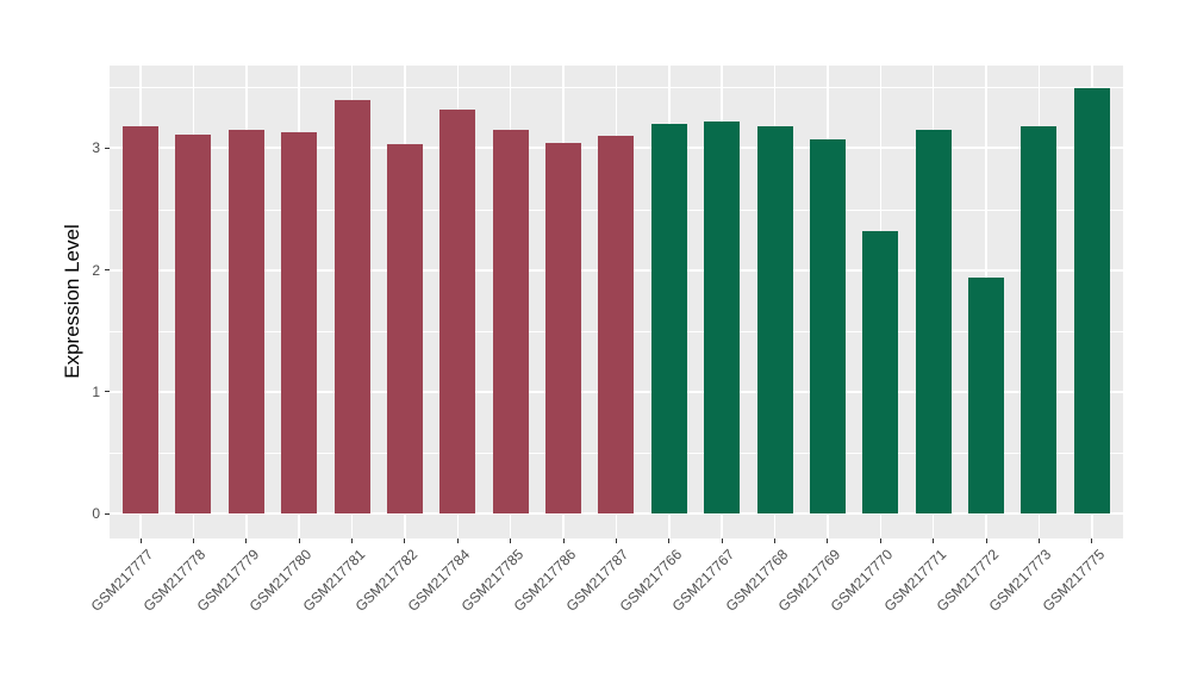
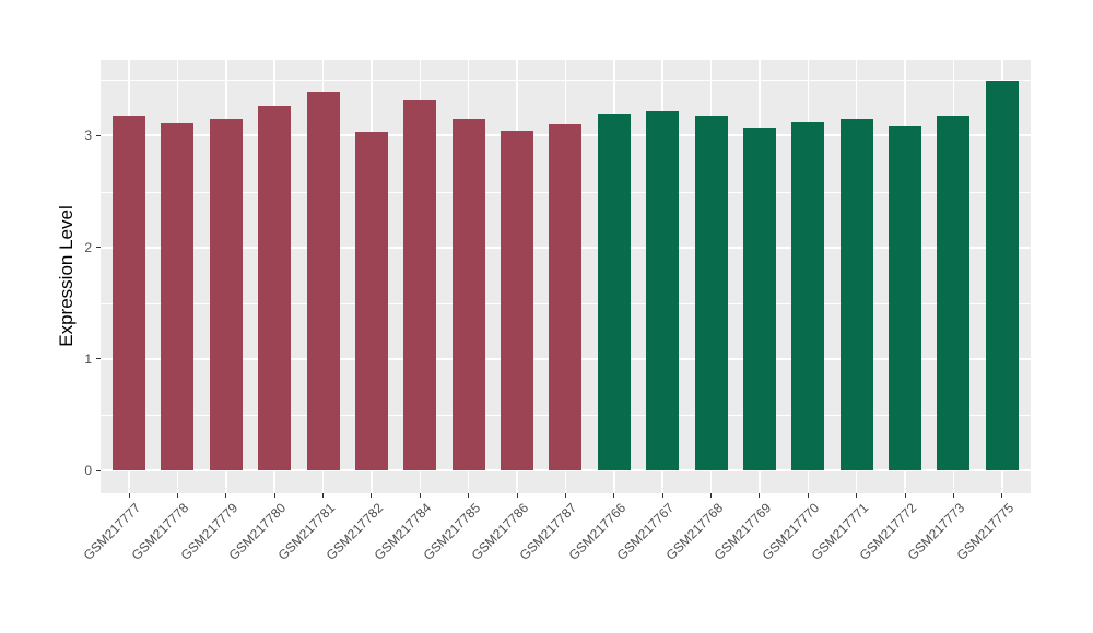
GSM217780: 3.13 -> 3.27
GSM217770: 2.32 -> 3.12
GSM217772: 1.94 -> 3.09
